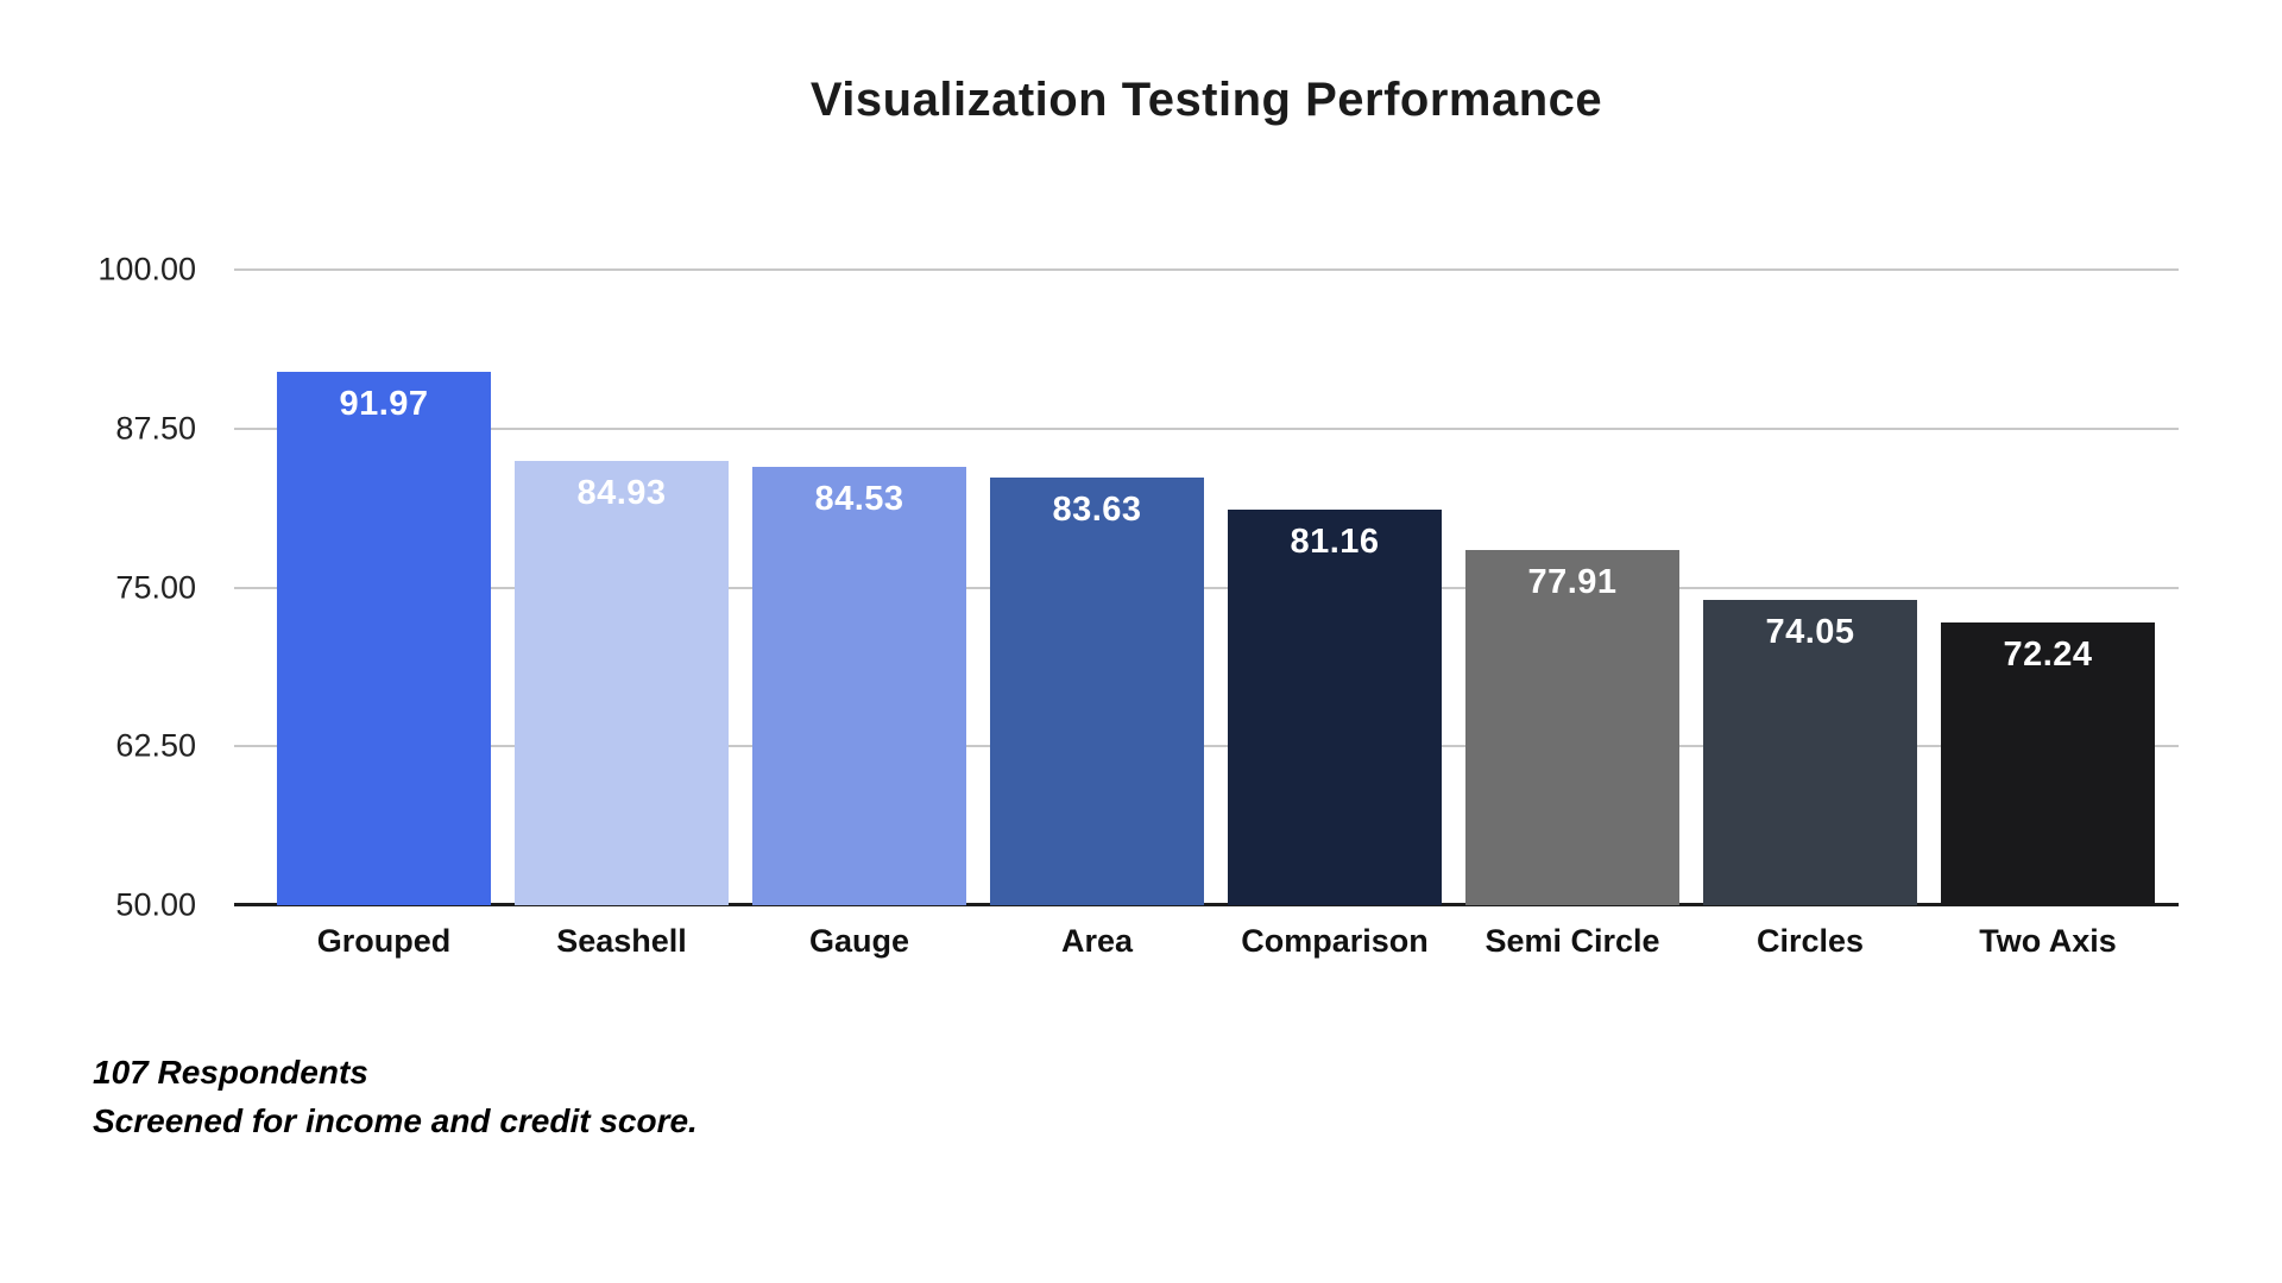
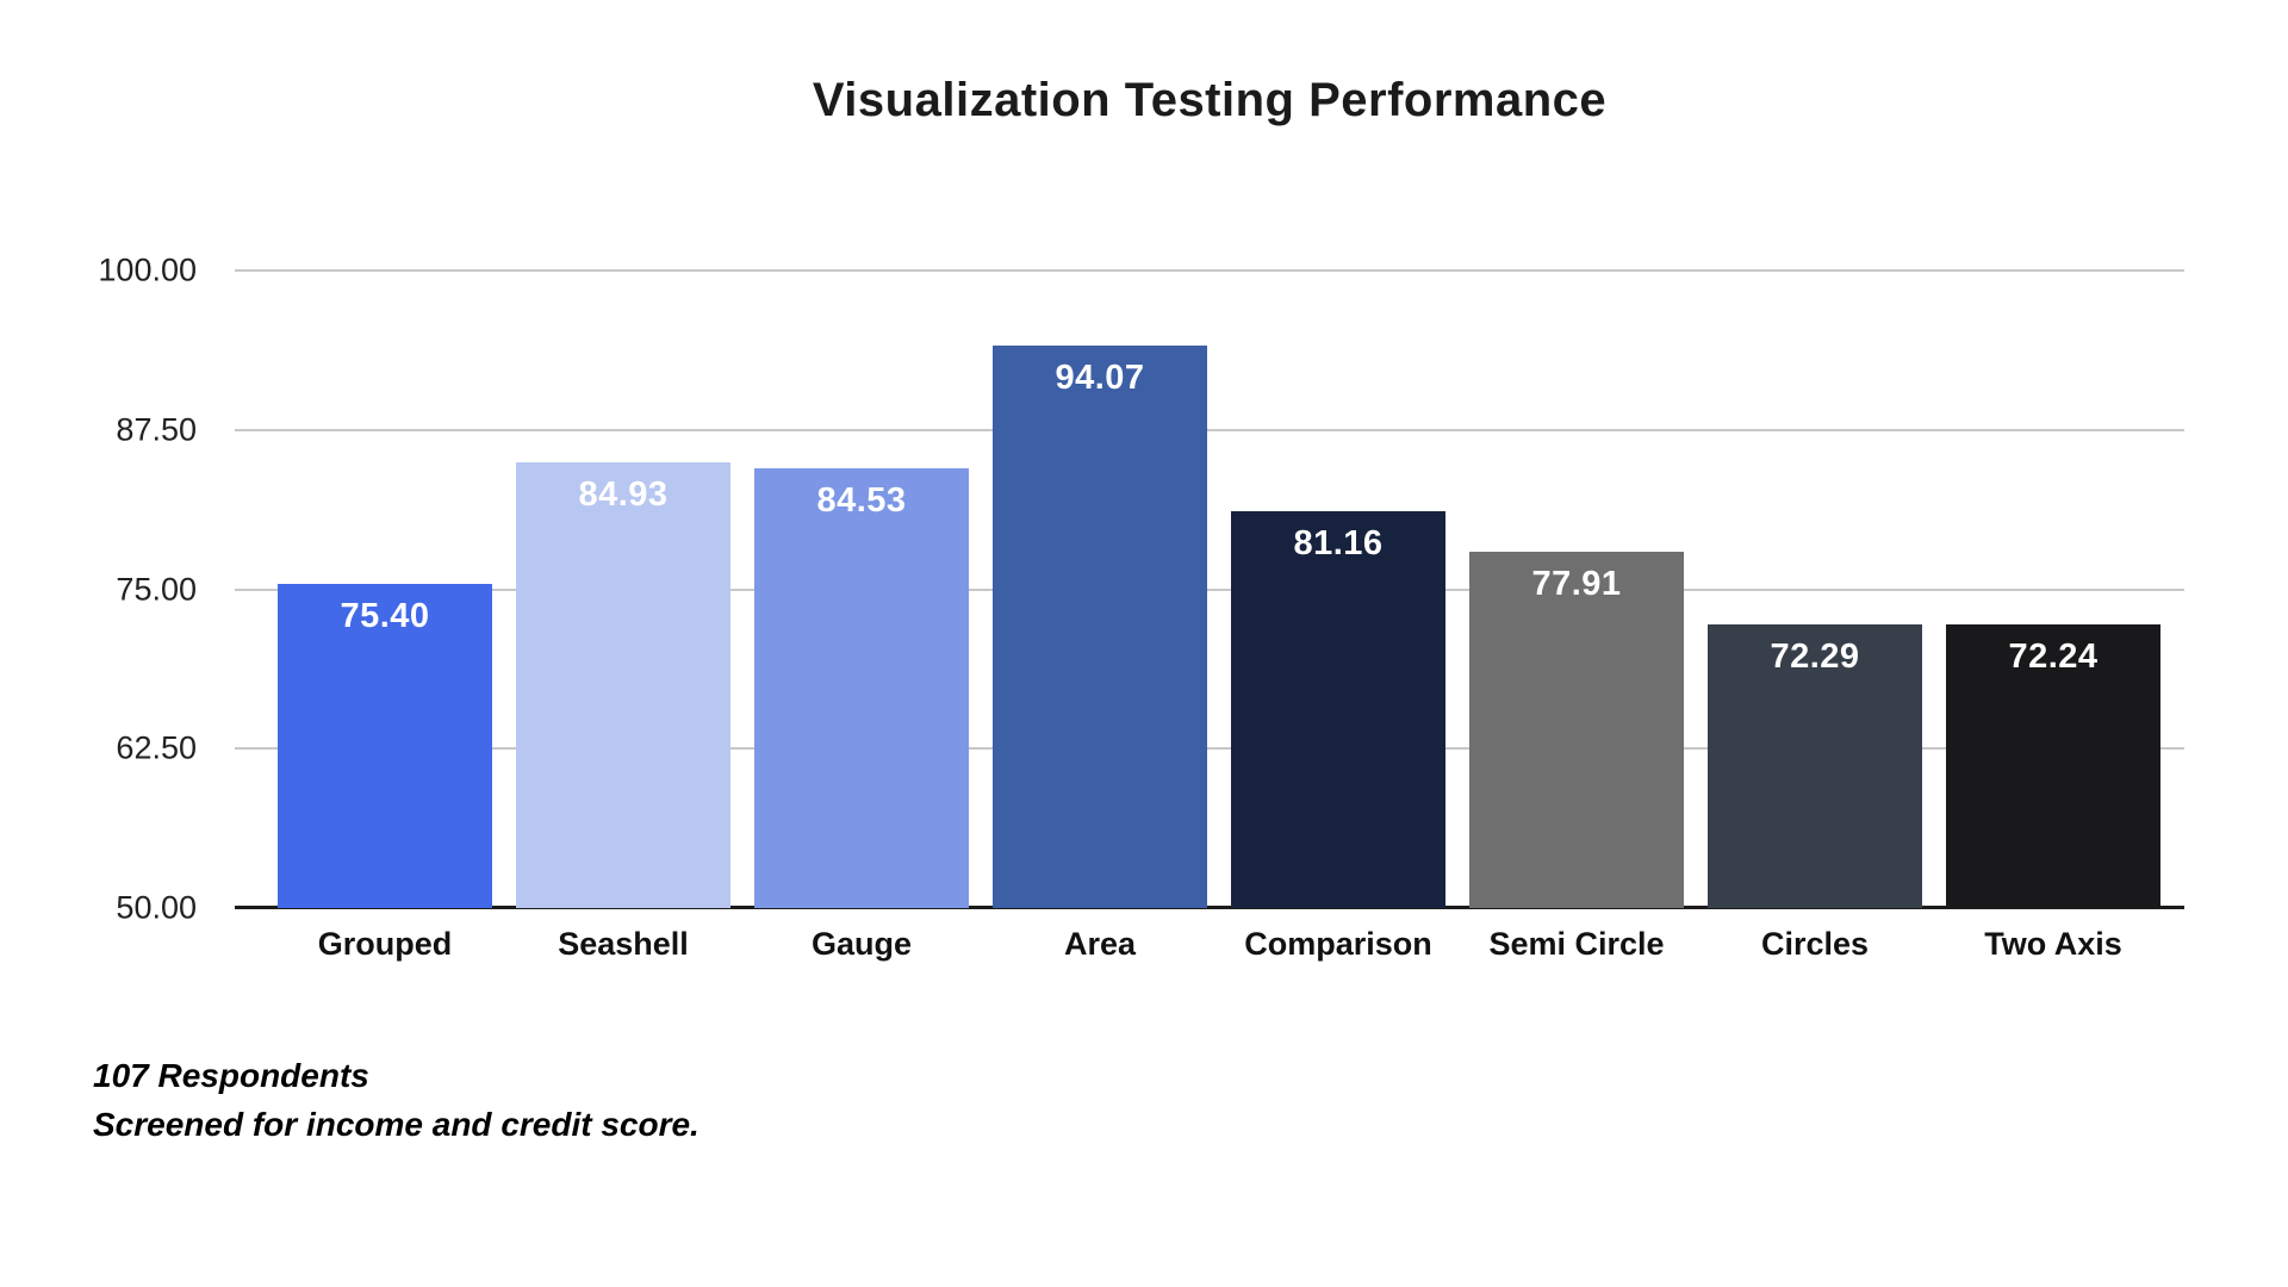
Grouped: 91.97 -> 75.40
Area: 83.63 -> 94.07
Circles: 74.05 -> 72.29
